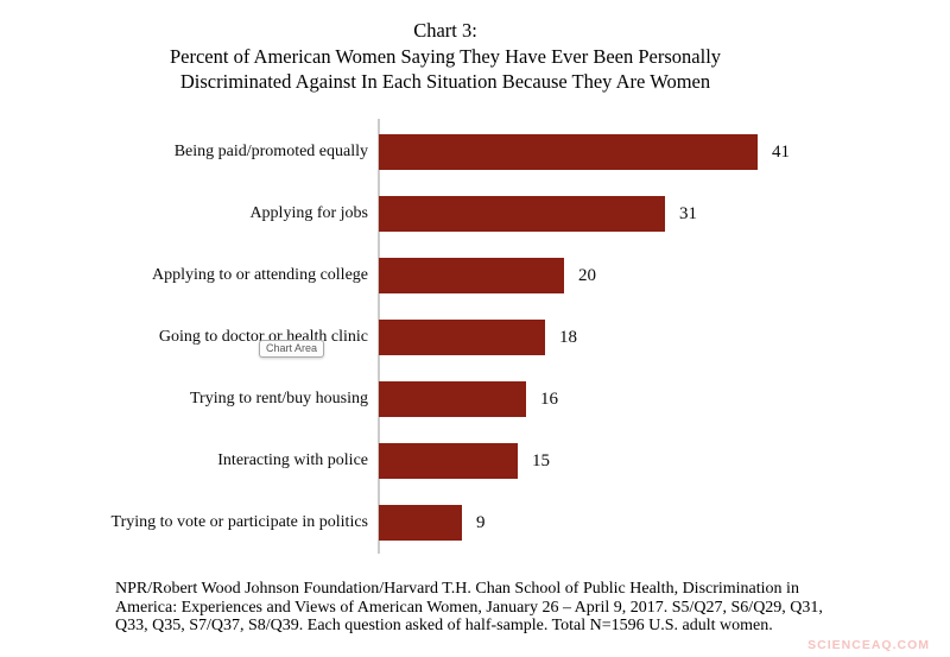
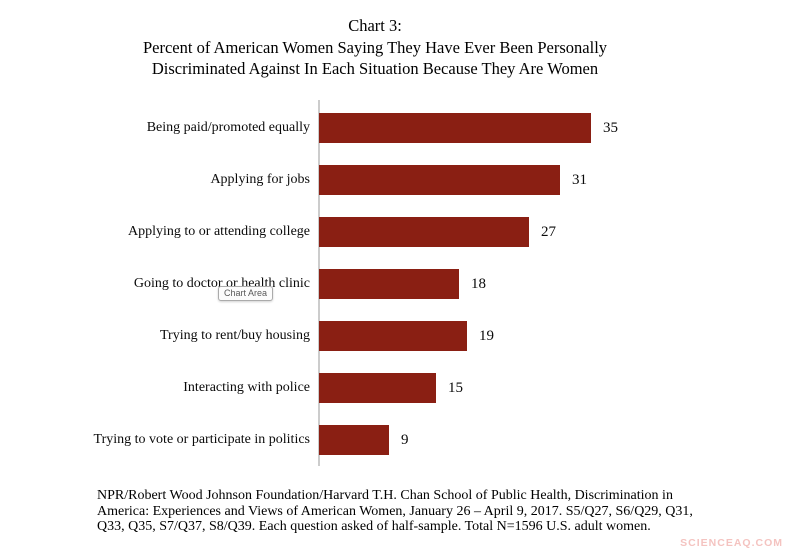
Being paid/promoted equally: 41 -> 35
Applying to or attending college: 20 -> 27
Trying to rent/buy housing: 16 -> 19
